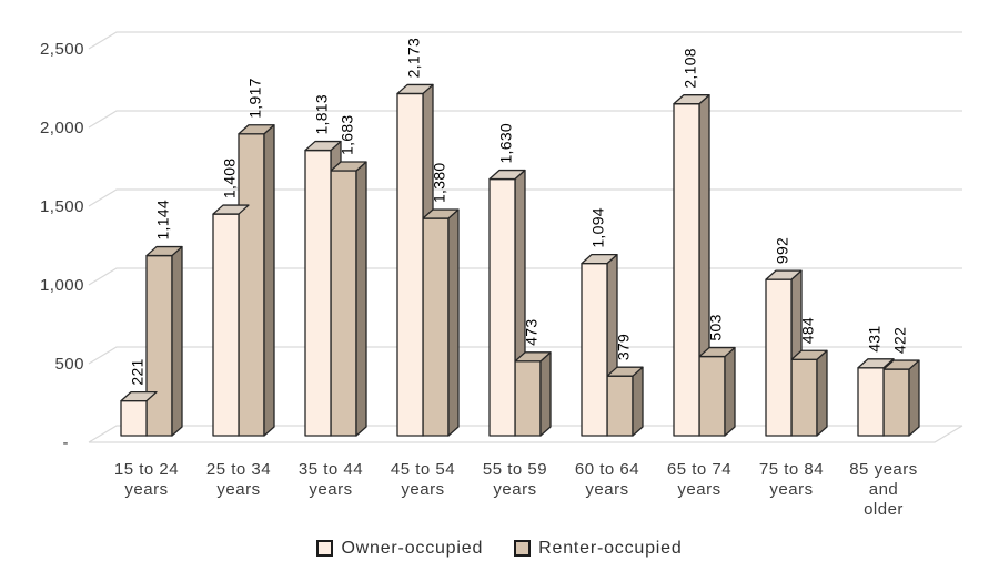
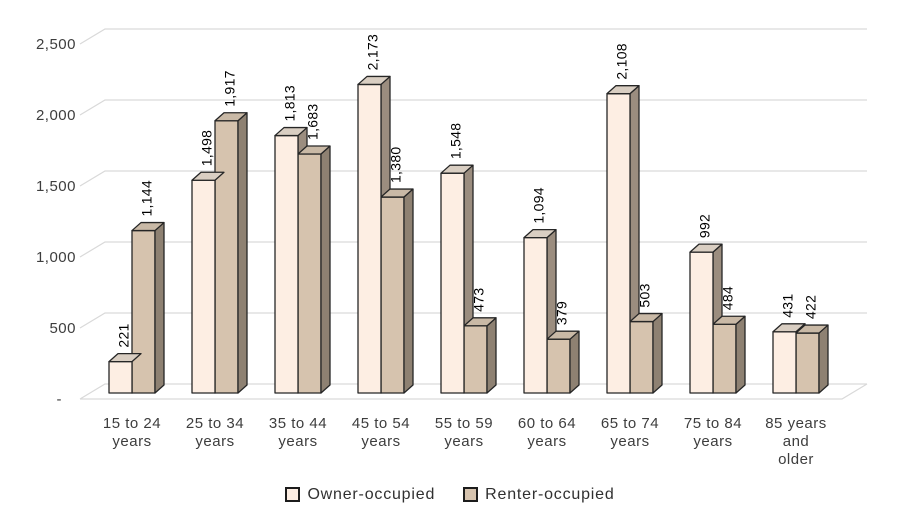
Owner-occupied/25 to 34 years: 1,408 -> 1,498
Owner-occupied/55 to 59 years: 1,630 -> 1,548
